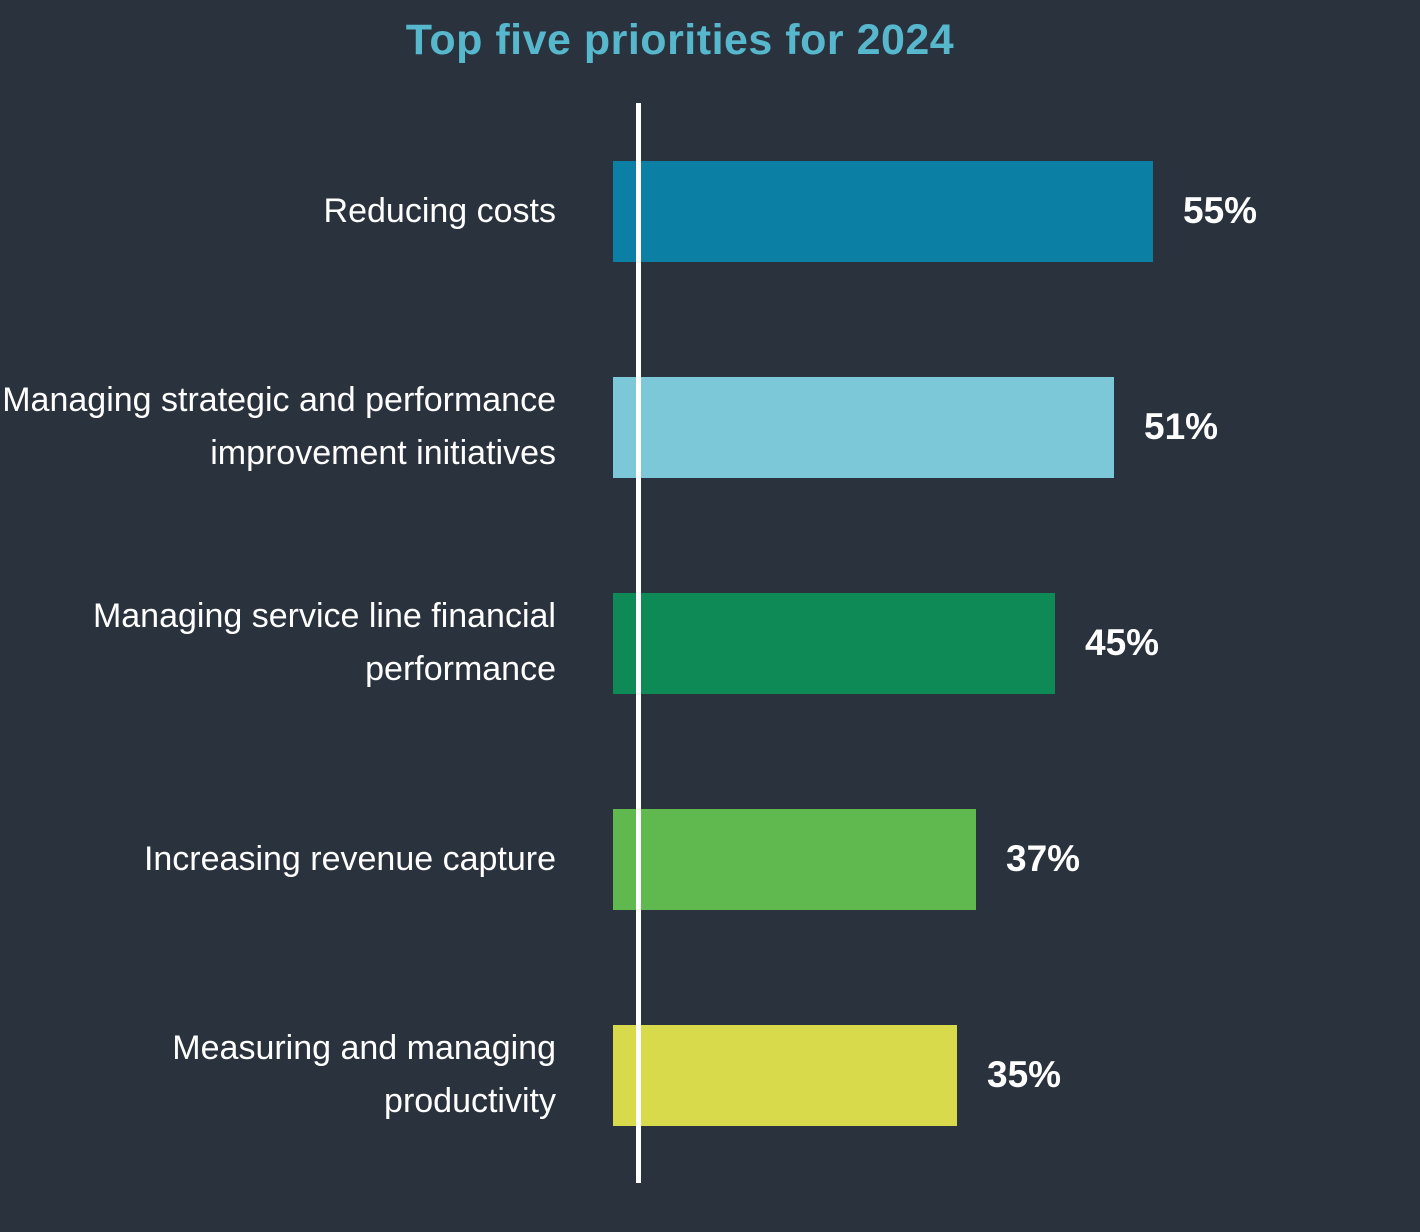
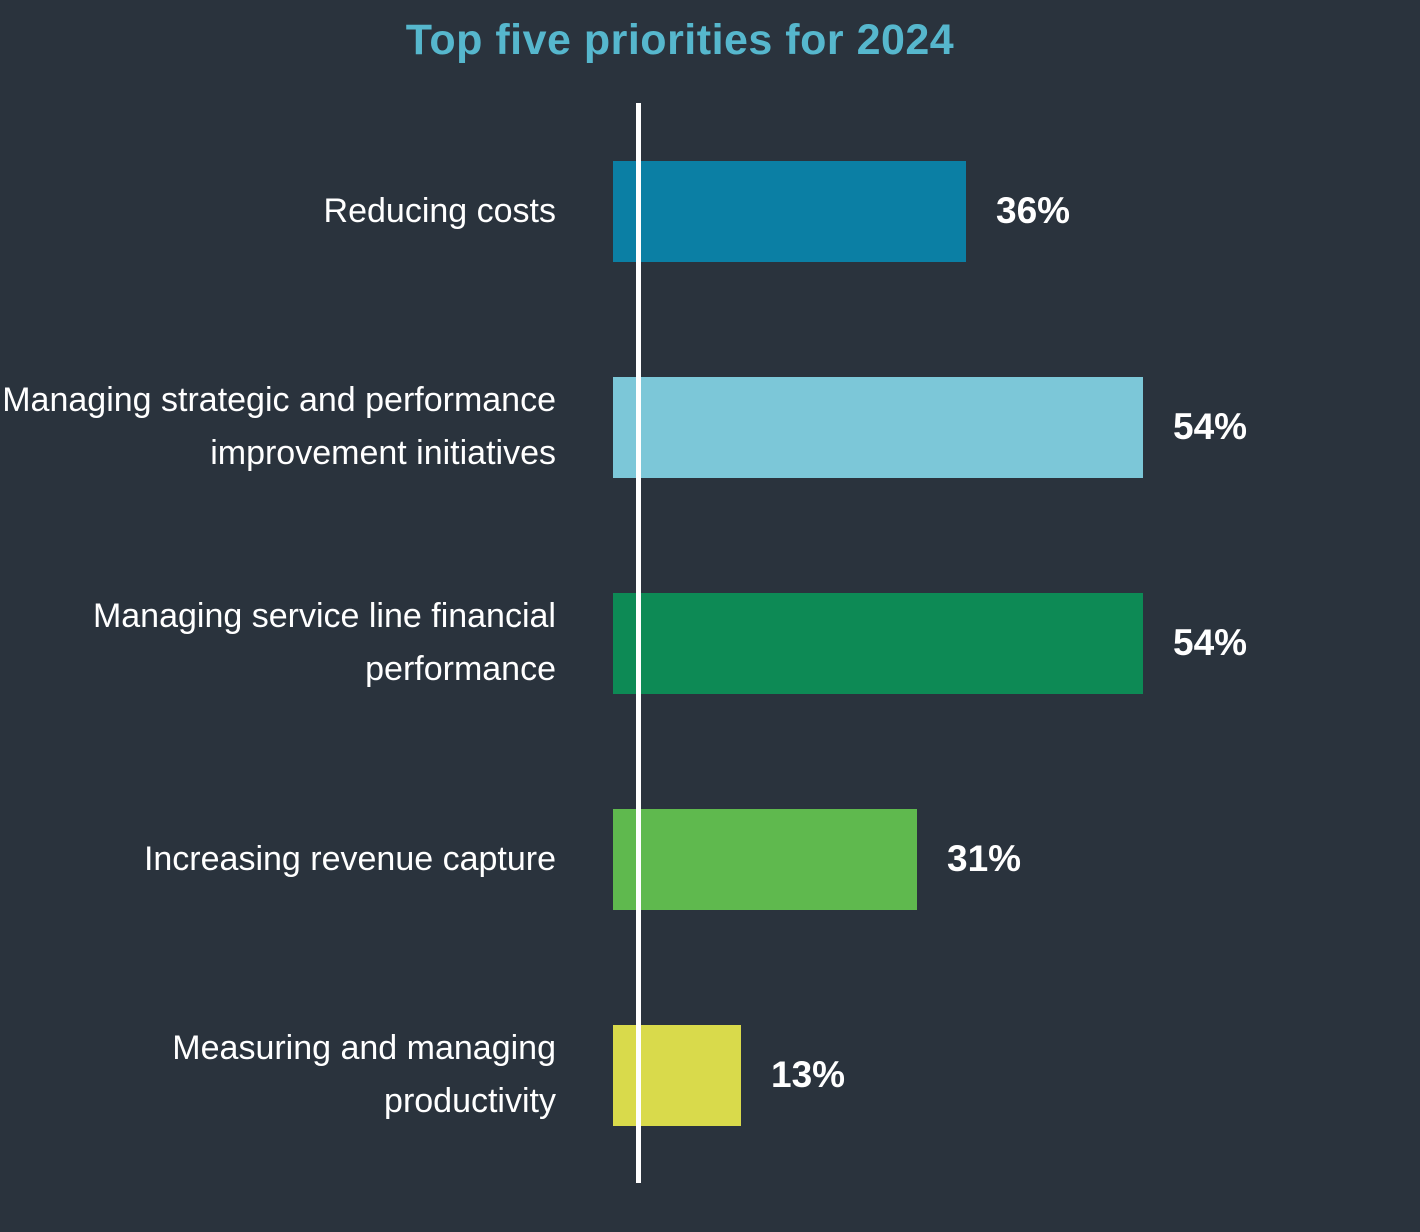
Reducing costs: 55% -> 36%
Managing strategic and performance improvement initiatives: 51% -> 54%
Managing service line financial performance: 45% -> 54%
Increasing revenue capture: 37% -> 31%
Measuring and managing productivity: 35% -> 13%
